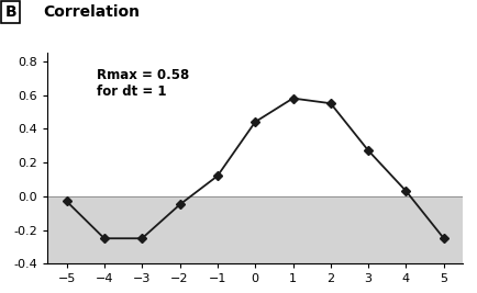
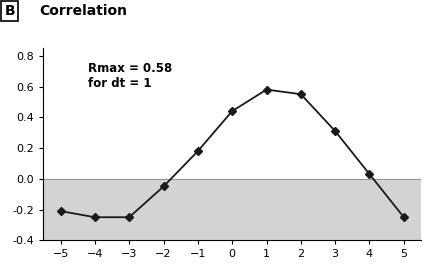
−5: -0.03 -> -0.21
−1: 0.12 -> 0.18
3: 0.27 -> 0.31
